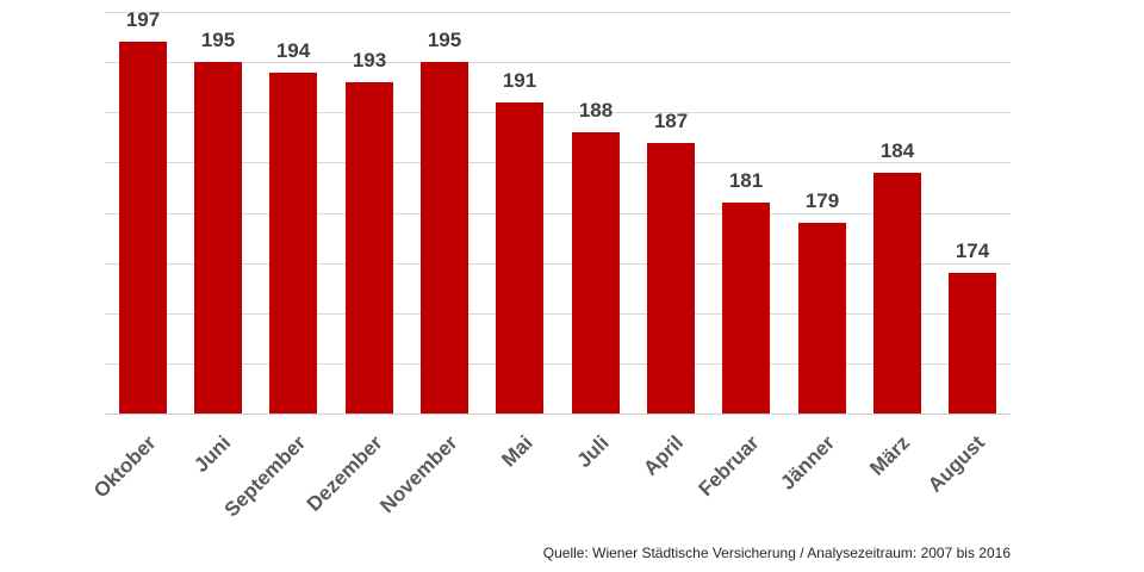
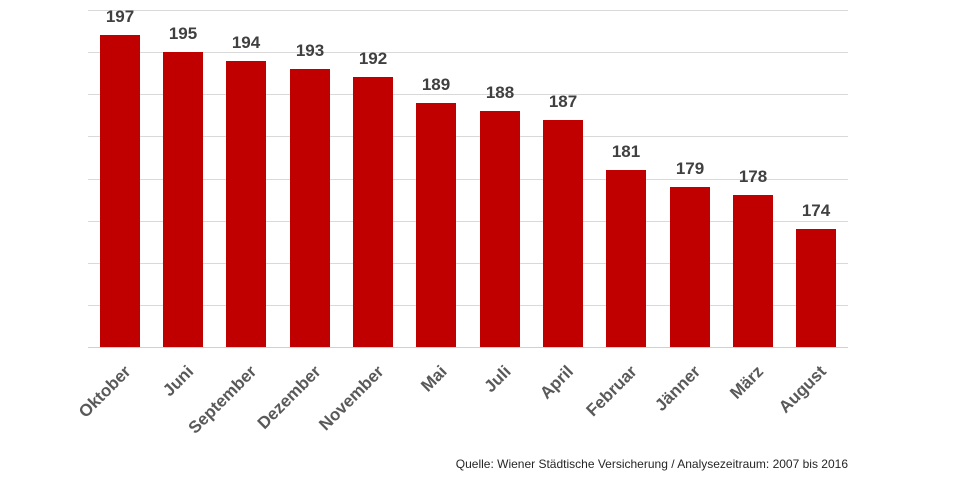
November: 195 -> 192
Mai: 191 -> 189
März: 184 -> 178
